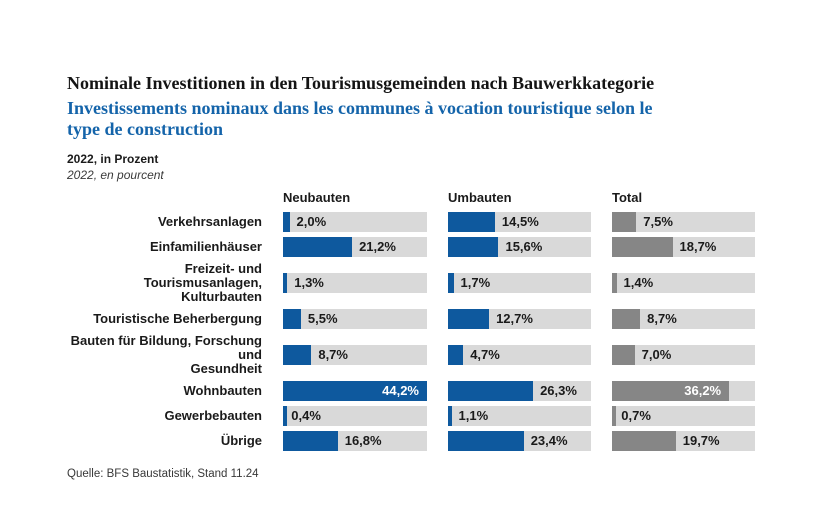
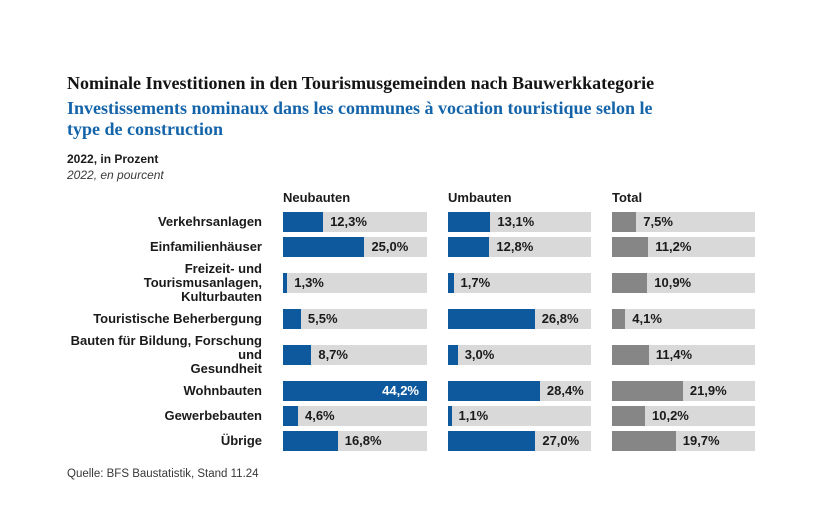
Neubauten/Verkehrsanlagen: 2,0% -> 12,3%
Umbauten/Verkehrsanlagen: 14,5% -> 13,1%
Neubauten/Einfamilienhäuser: 21,2% -> 25,0%
Umbauten/Einfamilienhäuser: 15,6% -> 12,8%
Total/Einfamilienhäuser: 18,7% -> 11,2%
Total/Freizeit- und Tourismusanlagen, Kulturbauten: 1,4% -> 10,9%
Umbauten/Touristische Beherbergung: 12,7% -> 26,8%
Total/Touristische Beherbergung: 8,7% -> 4,1%
Umbauten/Bauten für Bildung, Forschung und Gesundheit: 4,7% -> 3,0%
Total/Bauten für Bildung, Forschung und Gesundheit: 7,0% -> 11,4%
Umbauten/Wohnbauten: 26,3% -> 28,4%
Total/Wohnbauten: 36,2% -> 21,9%
Neubauten/Gewerbebauten: 0,4% -> 4,6%
Total/Gewerbebauten: 0,7% -> 10,2%
Umbauten/Übrige: 23,4% -> 27,0%
